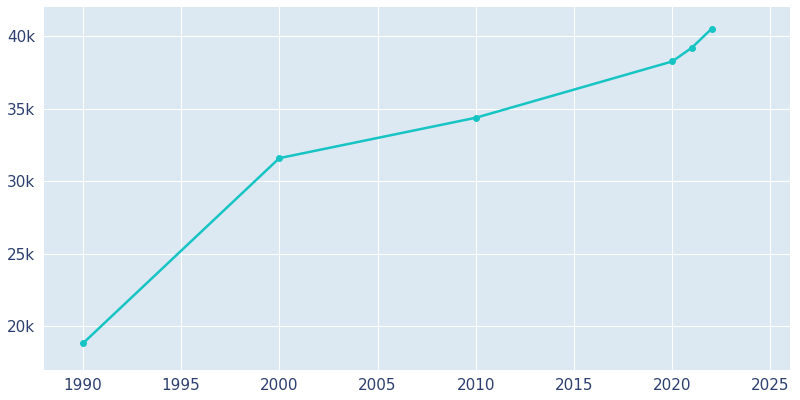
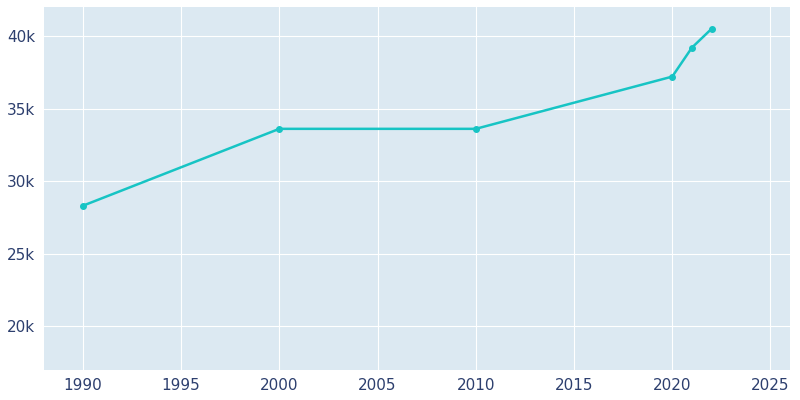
1990: 18.8k -> 28.3k
2000: 31.6k -> 33.6k
2010: 34.4k -> 33.6k
2020: 38.2k -> 37.2k
